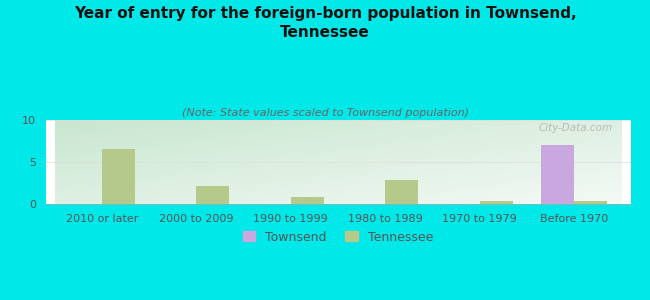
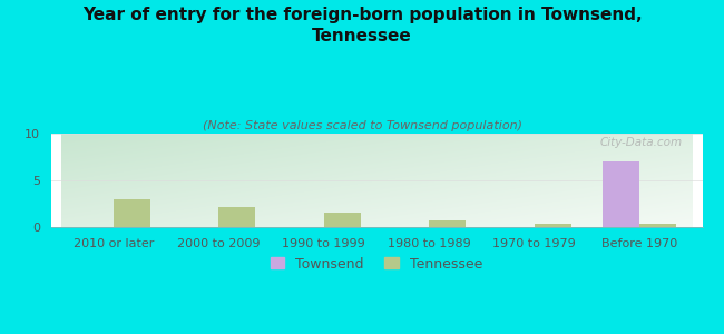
Tennessee/2010 or later: 6.6 -> 3.0
Tennessee/1990 to 1999: 0.8 -> 1.5
Tennessee/1980 to 1989: 2.8 -> 0.7
